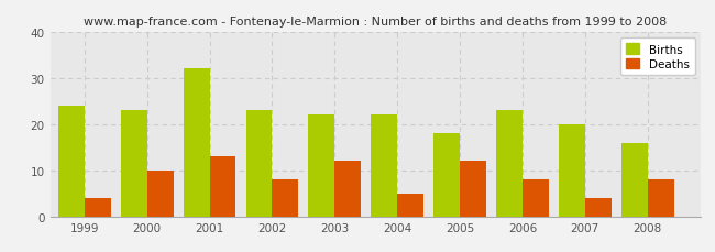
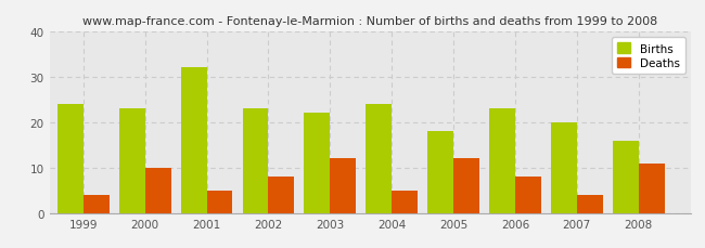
Deaths/2001: 13 -> 5
Births/2004: 22 -> 24
Deaths/2008: 8 -> 11
